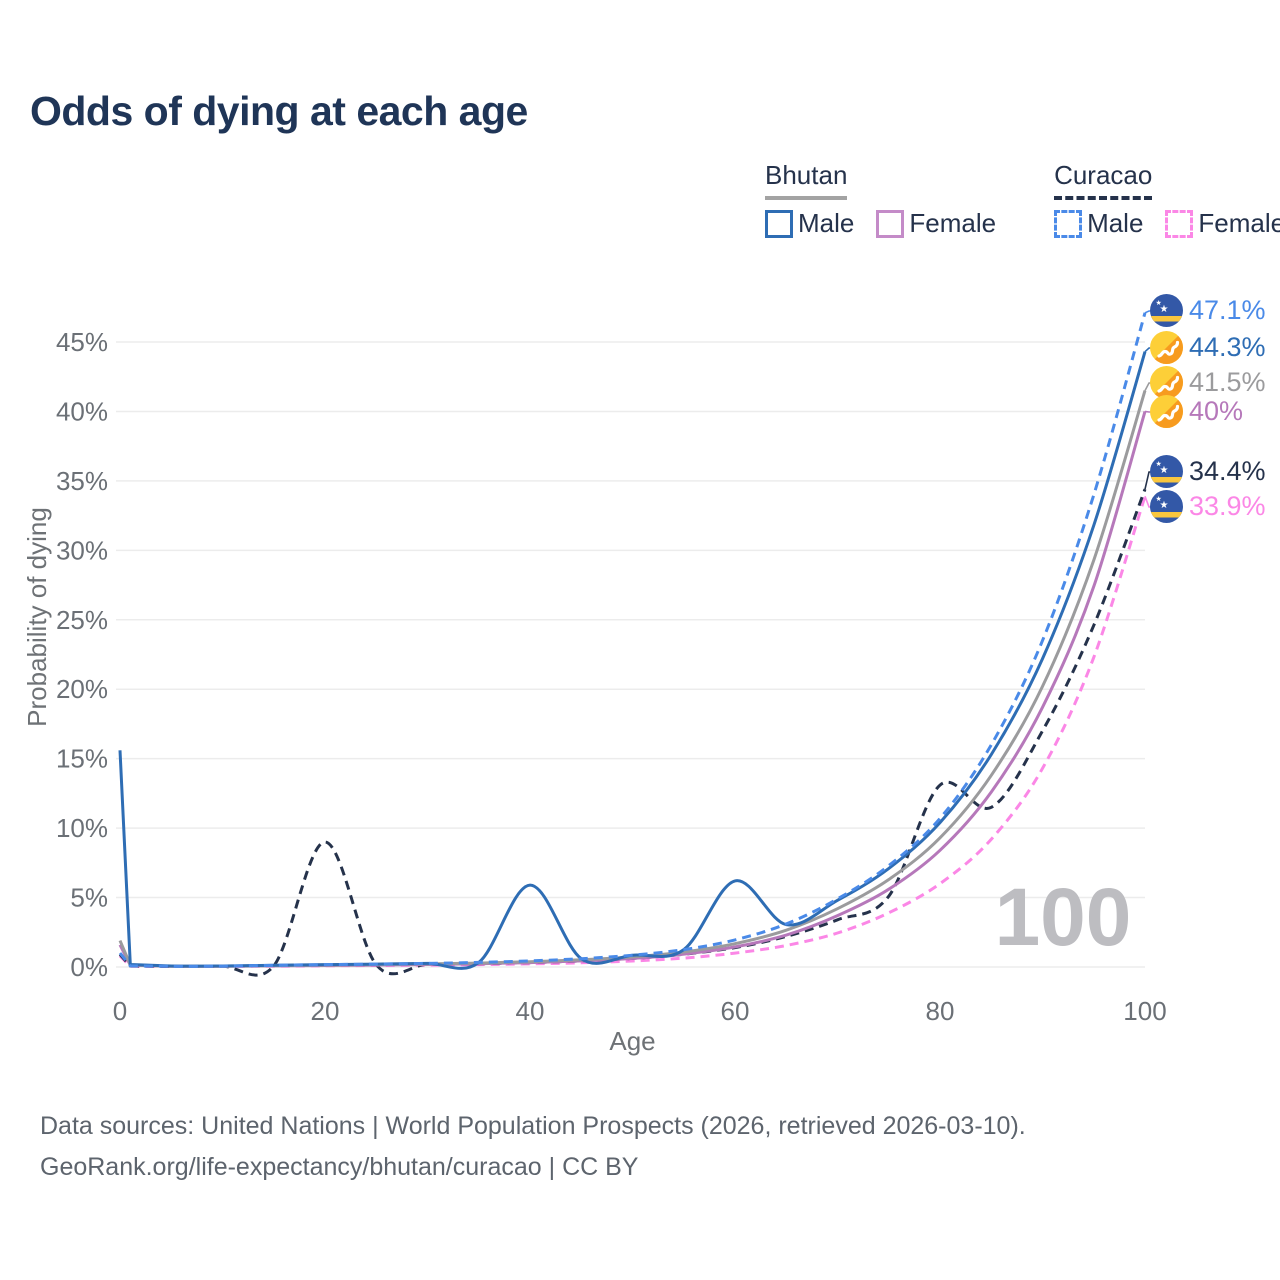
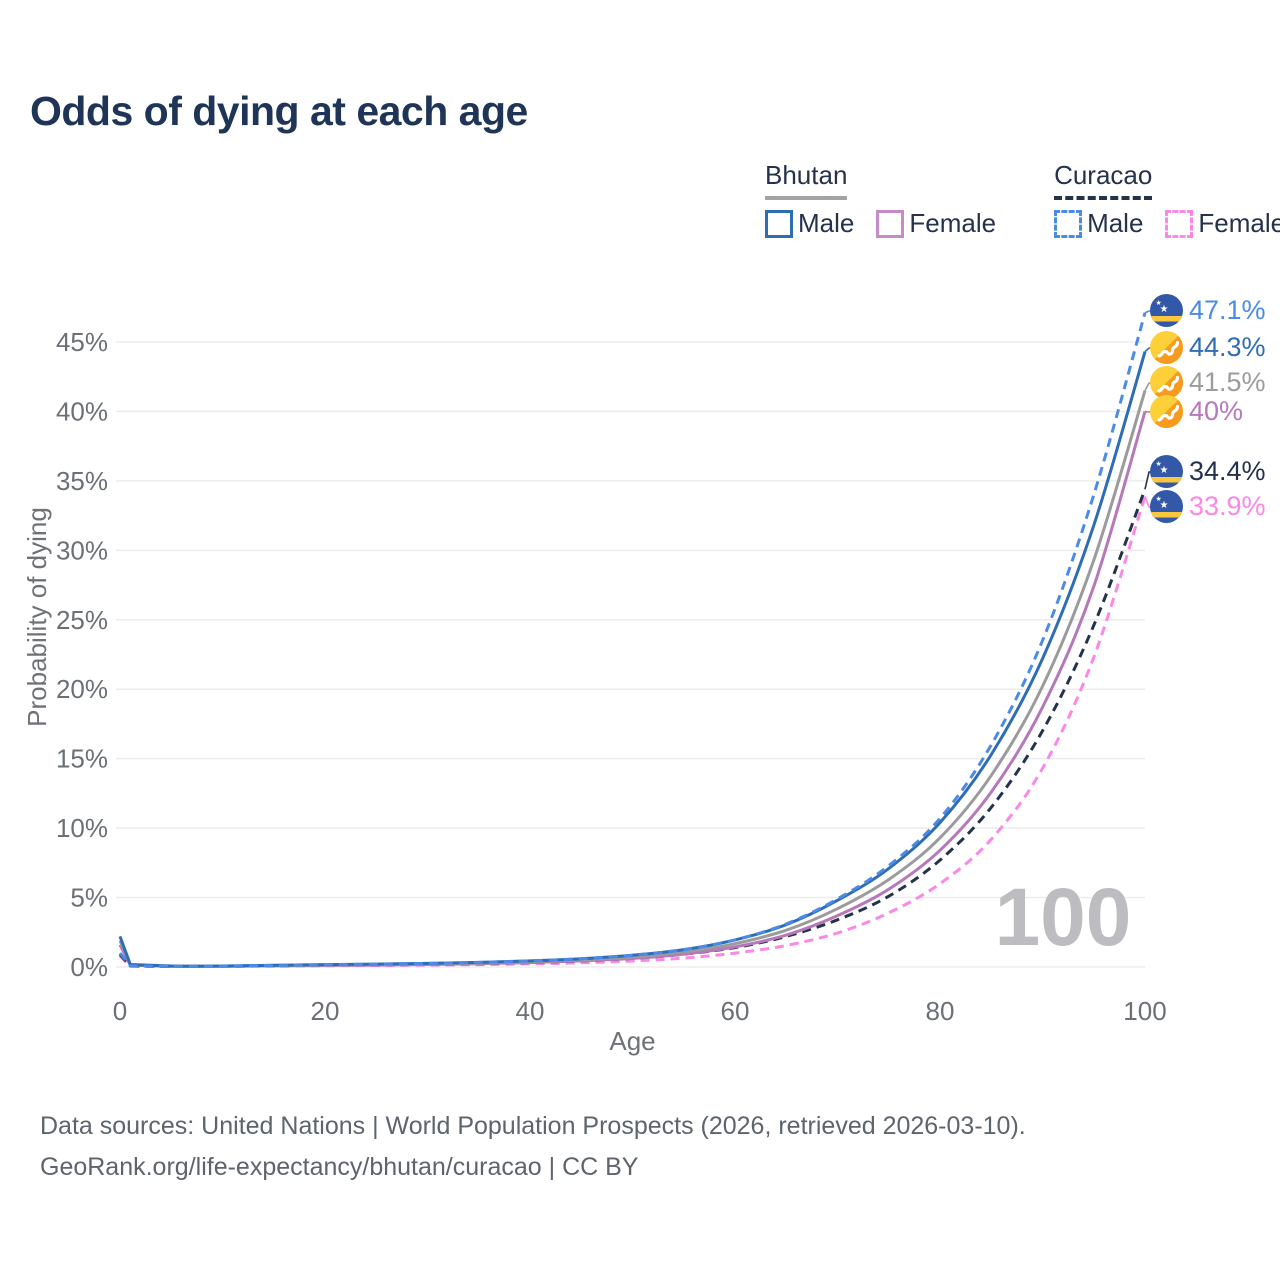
Bhutan Male/0: 15.6% -> 2.2%
Curacao/20: 9.0% -> 0.1%
Bhutan Male/40: 5.9% -> 0.4%
Bhutan Male/60: 6.2% -> 1.9%
Curacao/80: 13.1% -> 7.7%
